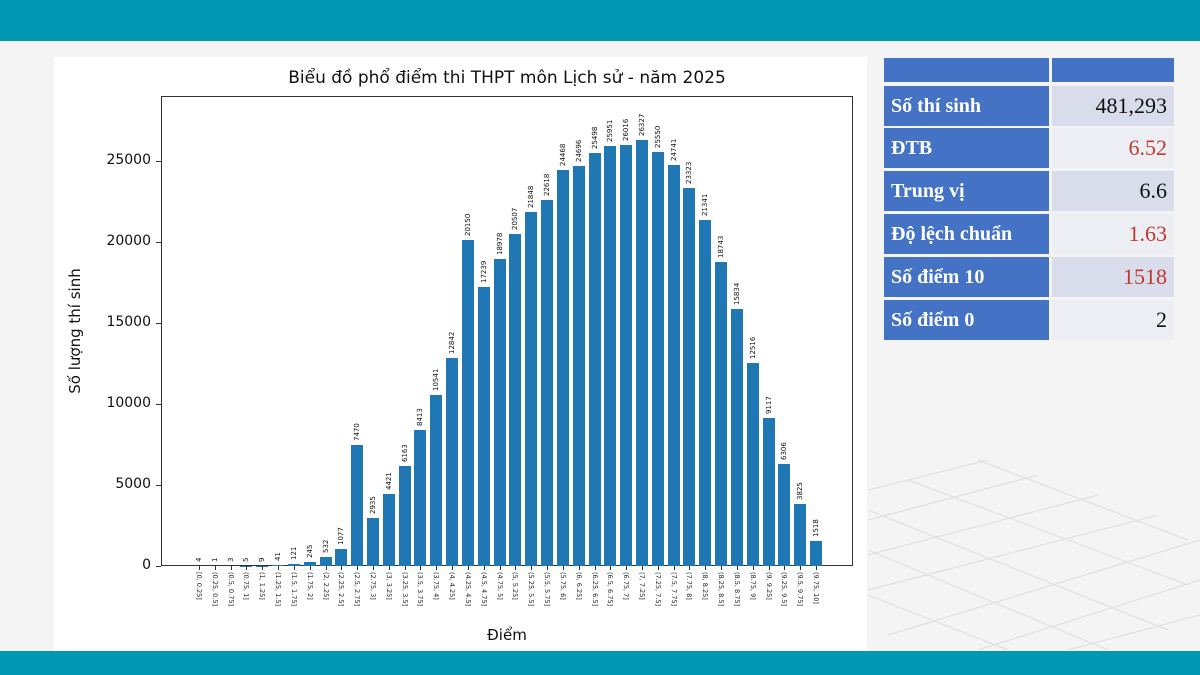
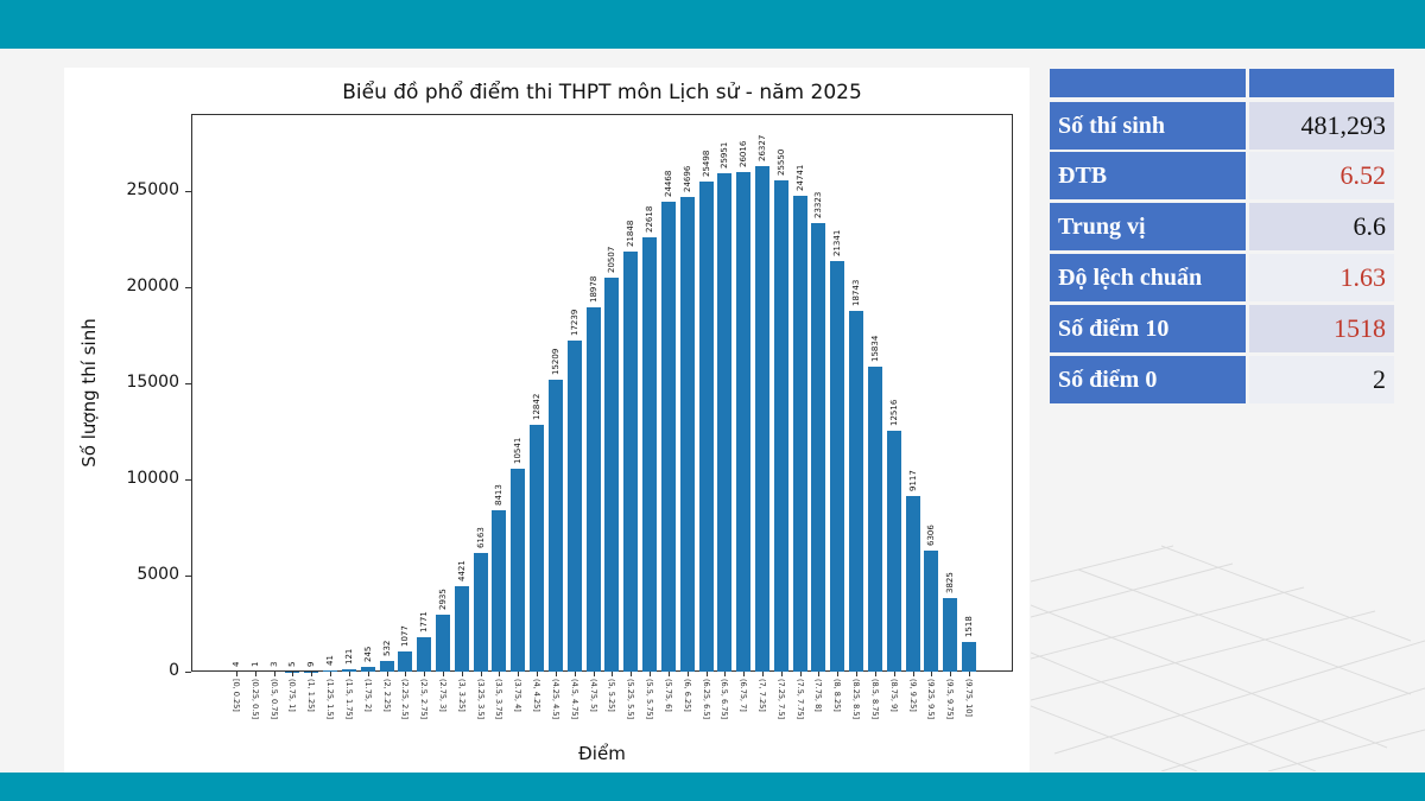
(2.5, 2.75]: 7470 -> 1771
(4.25, 4.5]: 20150 -> 15209
